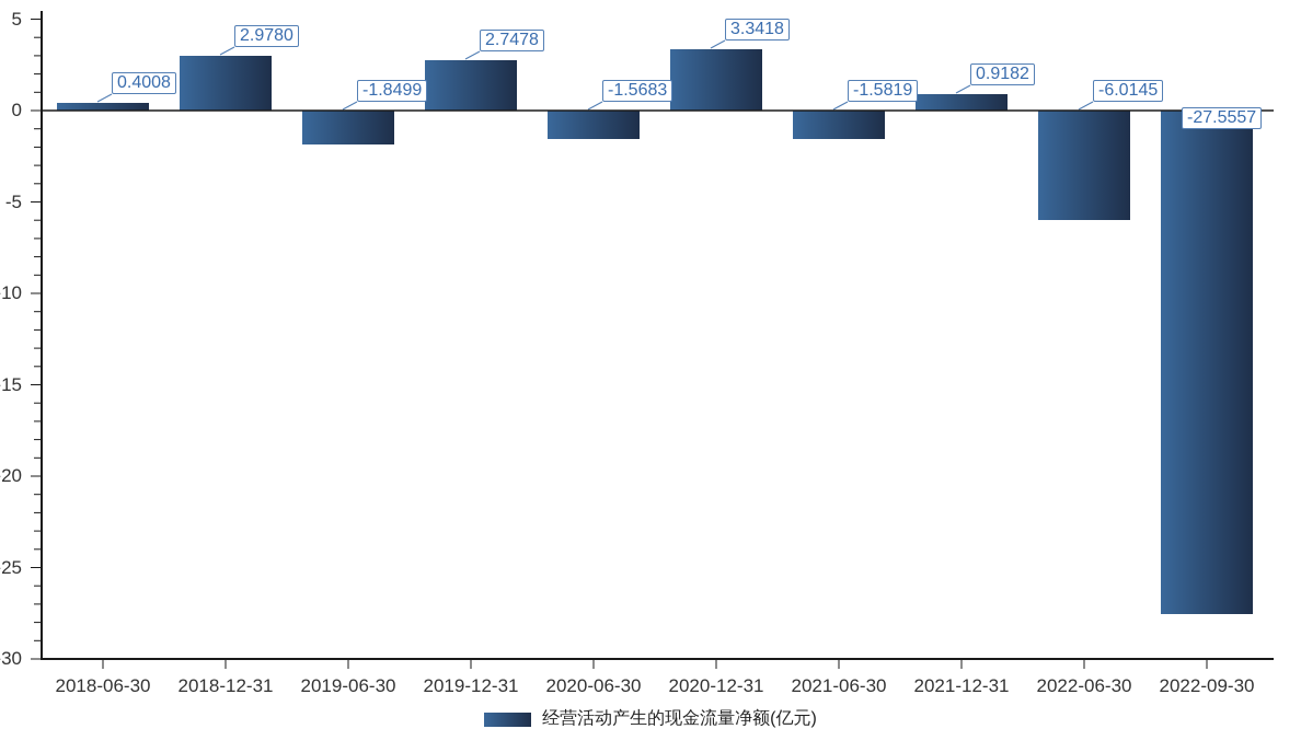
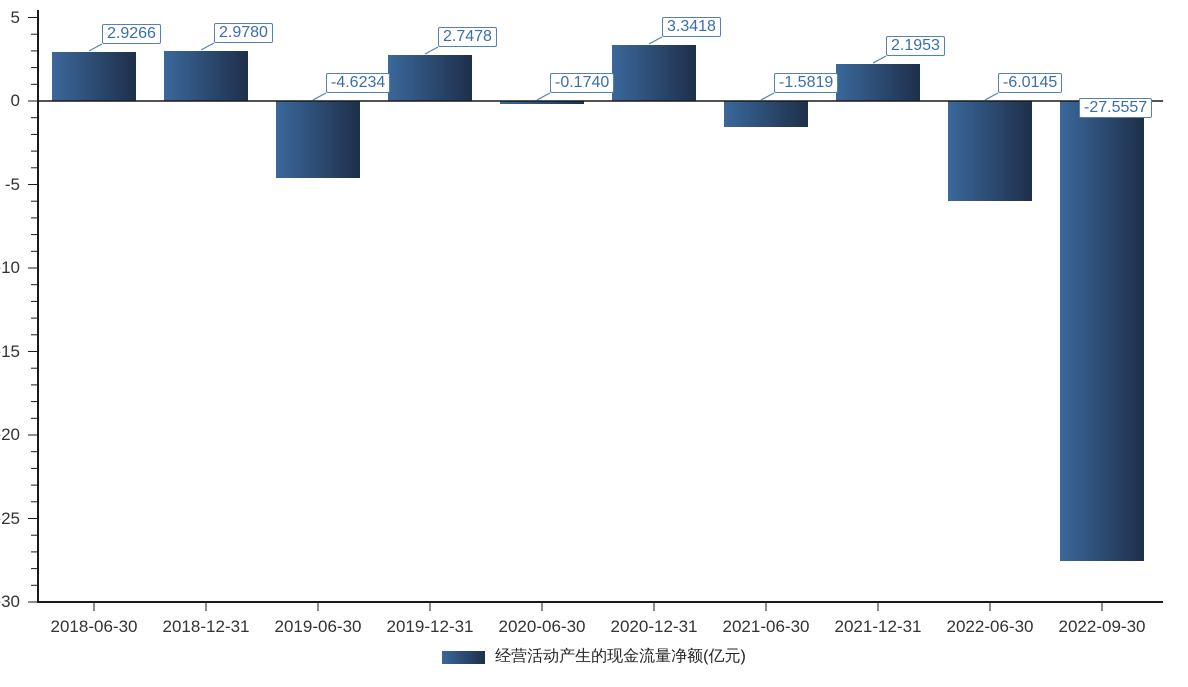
2018-06-30: 0.4008 -> 2.9266
2019-06-30: -1.8499 -> -4.6234
2020-06-30: -1.5683 -> -0.1740
2021-12-31: 0.9182 -> 2.1953
